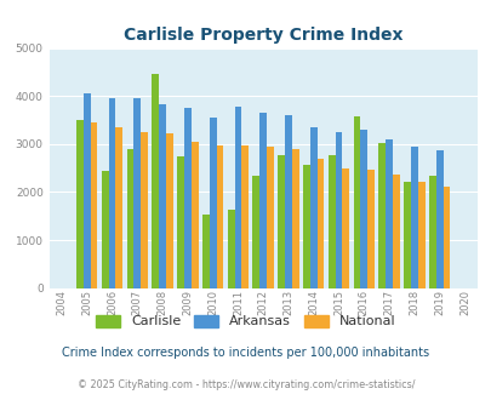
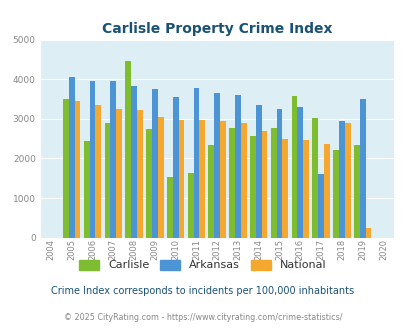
Arkansas/2017: 3100 -> 1600
National/2018: 2220 -> 2900
Arkansas/2019: 2880 -> 3500
National/2019: 2120 -> 250
